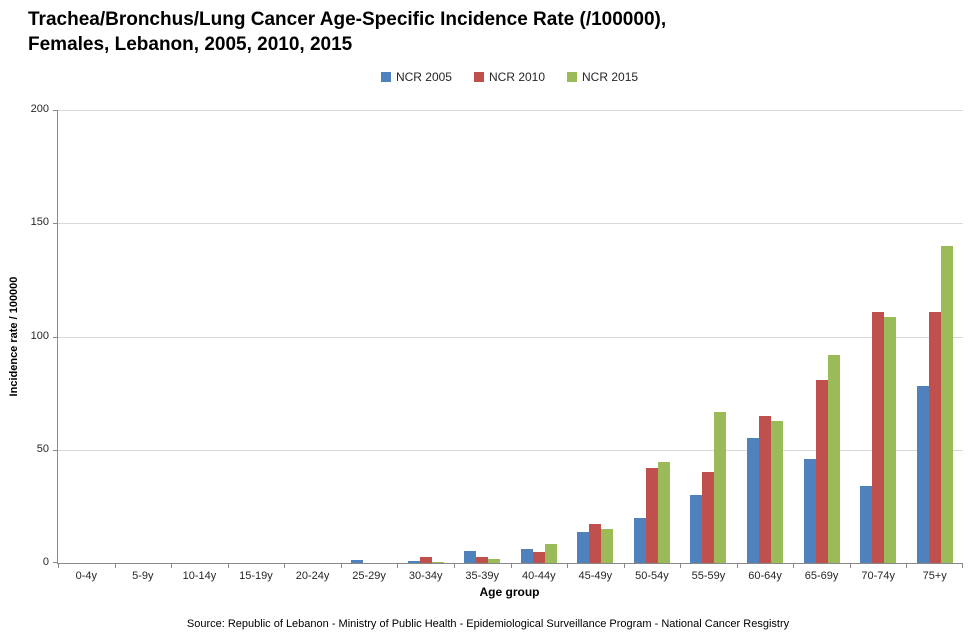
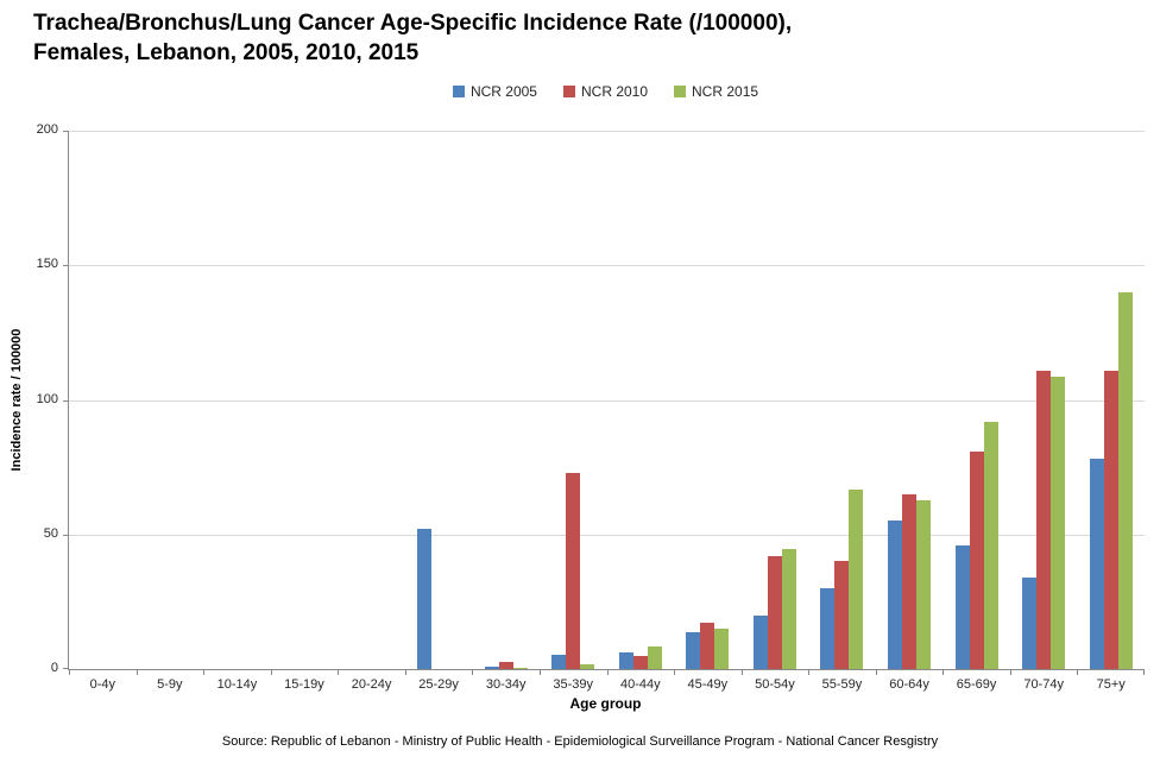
NCR 2005/25-29y: 1 -> 52
NCR 2010/35-39y: 3 -> 73
